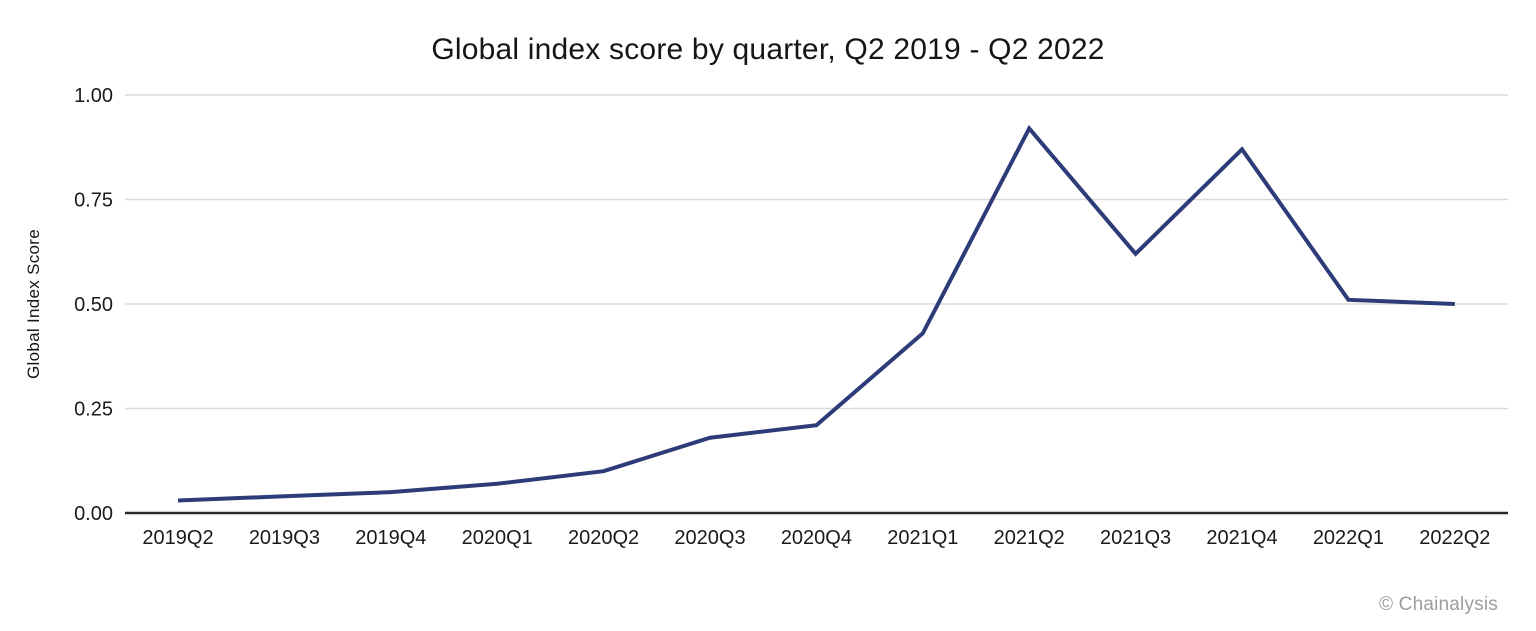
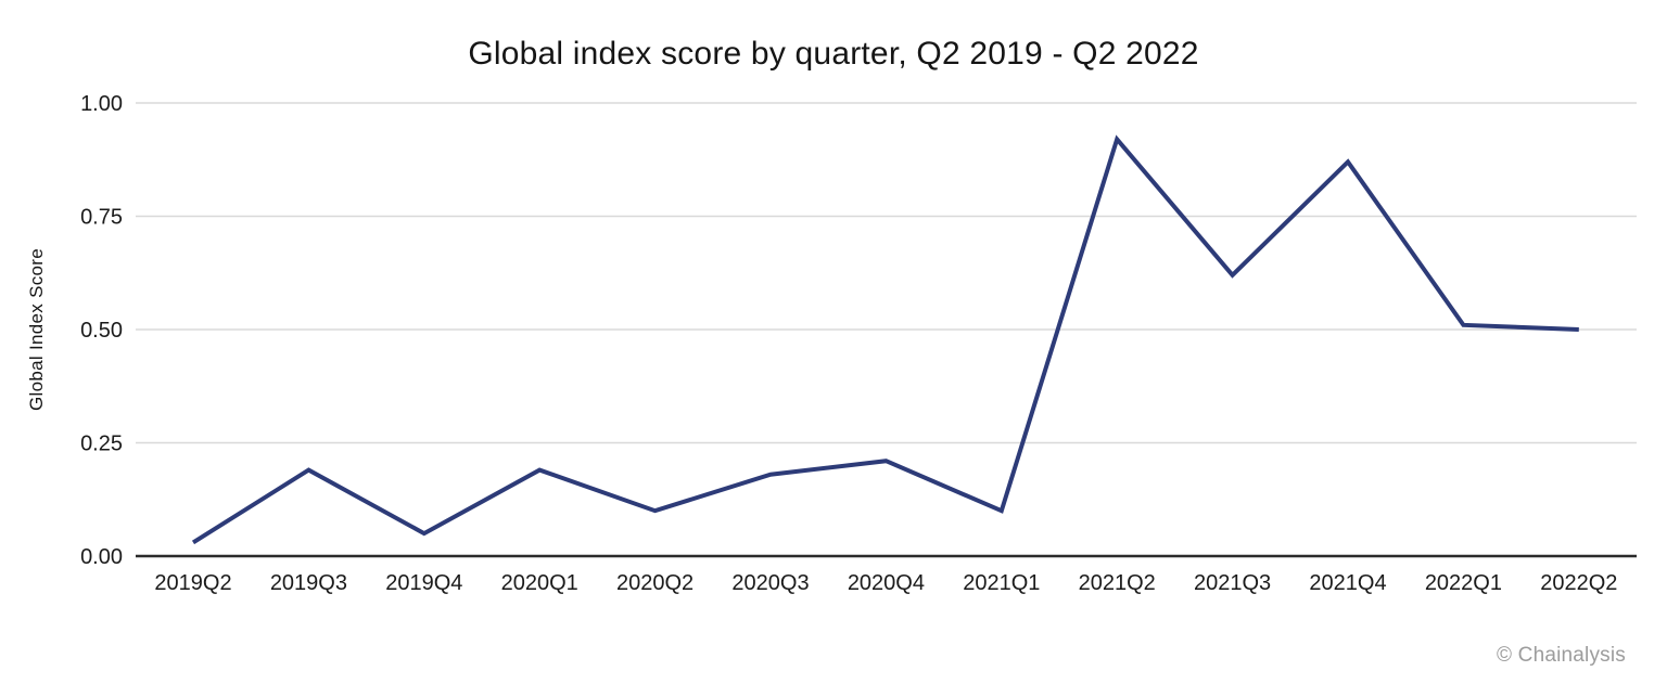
2019Q3: 0.04 -> 0.19
2020Q1: 0.07 -> 0.19
2021Q1: 0.43 -> 0.10
